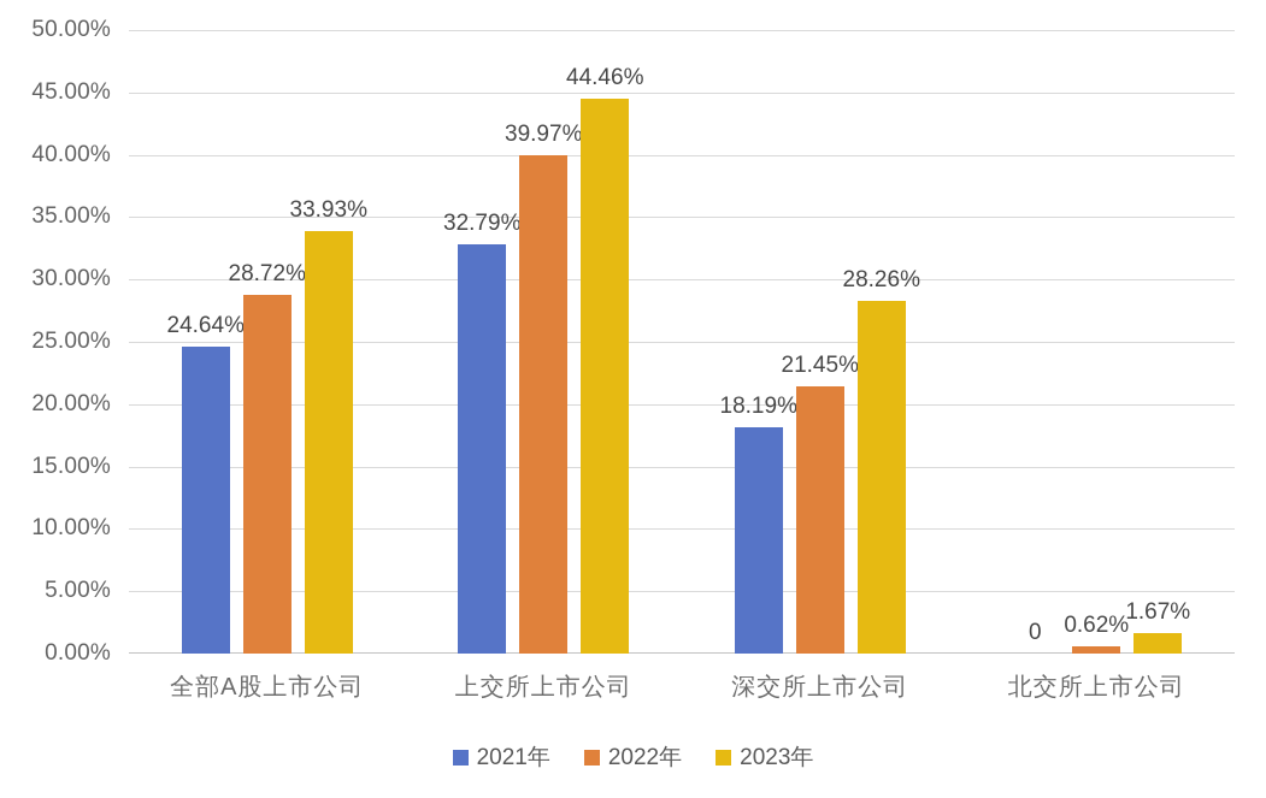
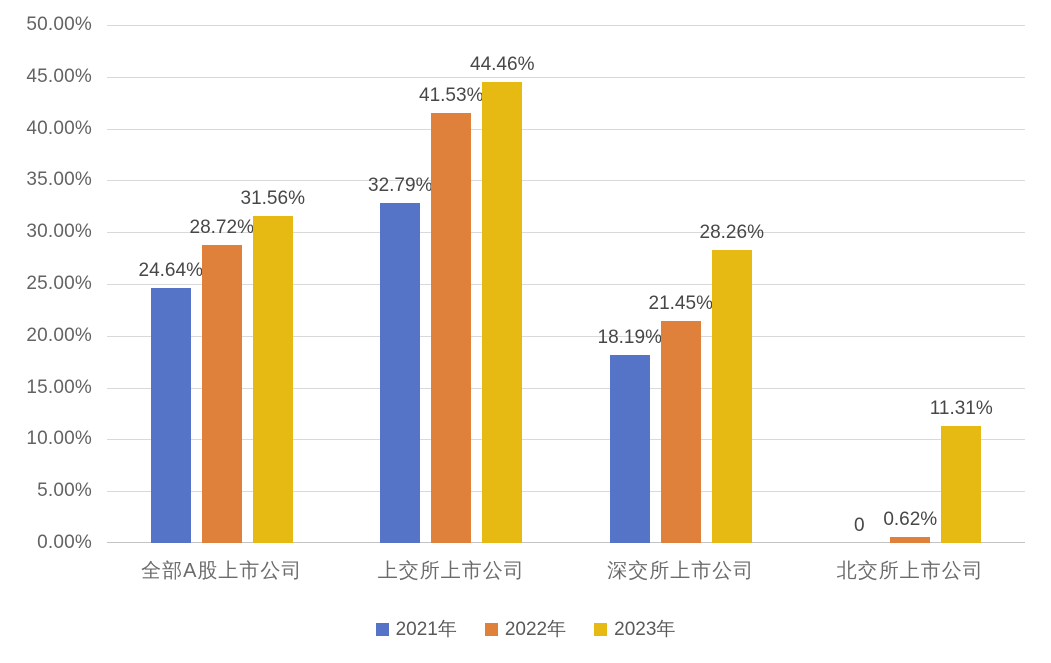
2023年/全部A股上市公司: 33.93% -> 31.56%
2022年/上交所上市公司: 39.97% -> 41.53%
2023年/北交所上市公司: 1.67% -> 11.31%
